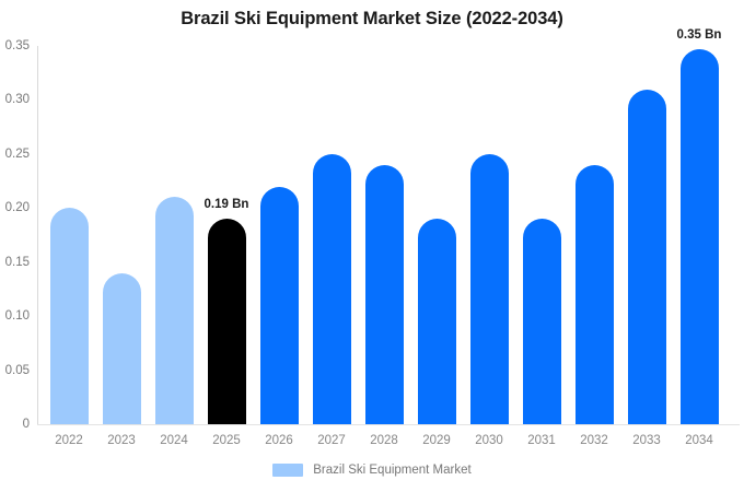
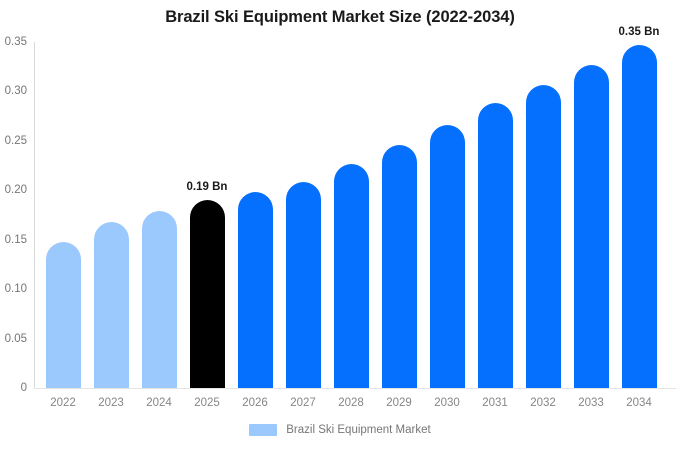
2022: 0.20 -> 0.15
2023: 0.14 -> 0.17
2024: 0.21 -> 0.18
2026: 0.22 -> 0.20
2027: 0.25 -> 0.21
2028: 0.24 -> 0.23
2029: 0.19 -> 0.25
2030: 0.25 -> 0.27
2031: 0.19 -> 0.29
2032: 0.24 -> 0.31
2033: 0.31 -> 0.33
